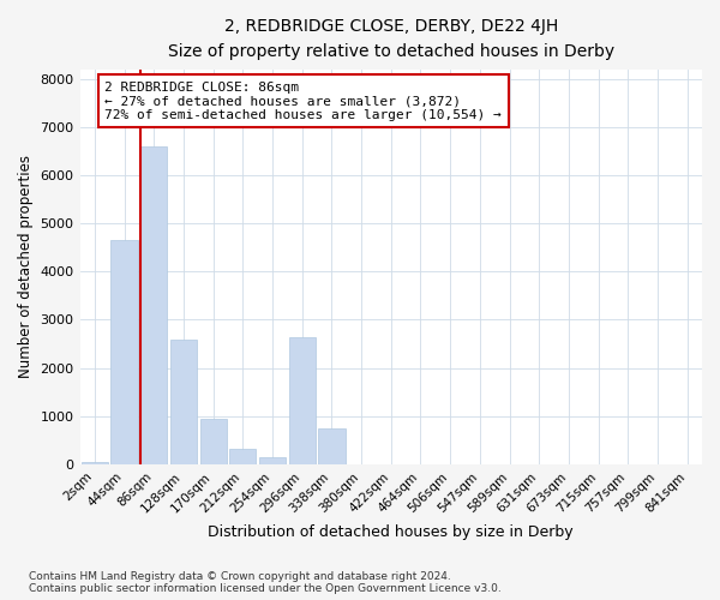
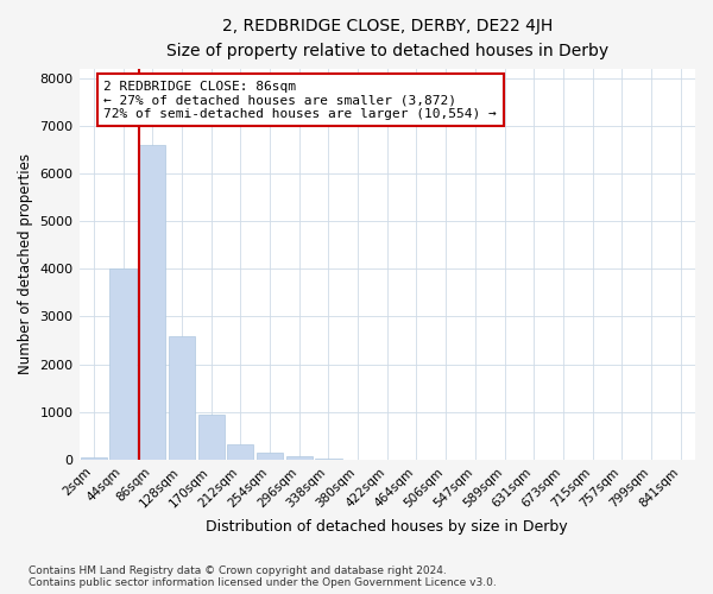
44sqm: 4650 -> 4000
296sqm: 2650 -> 80
338sqm: 750 -> 30
